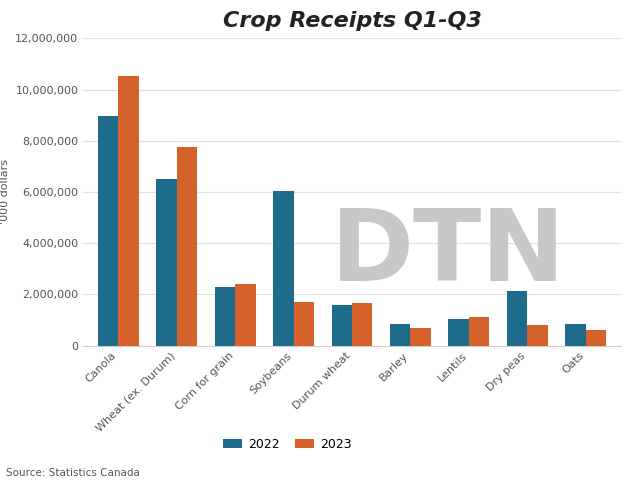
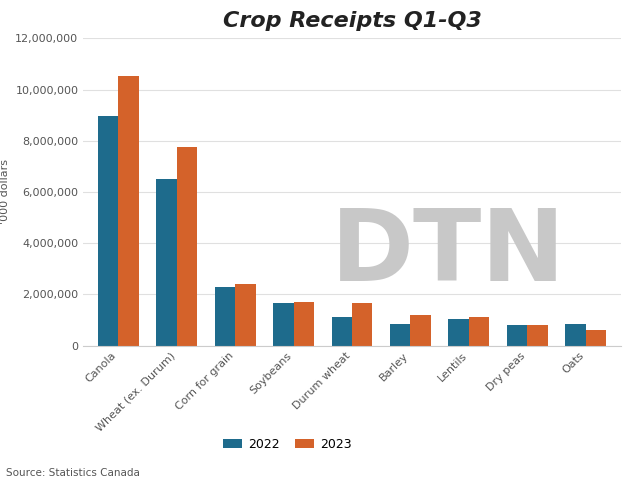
2022/Soybeans: 6,050,000 -> 1,650,000
2022/Durum wheat: 1,600,000 -> 1,100,000
2023/Barley: 700,000 -> 1,200,000
2022/Dry peas: 2,150,000 -> 800,000
